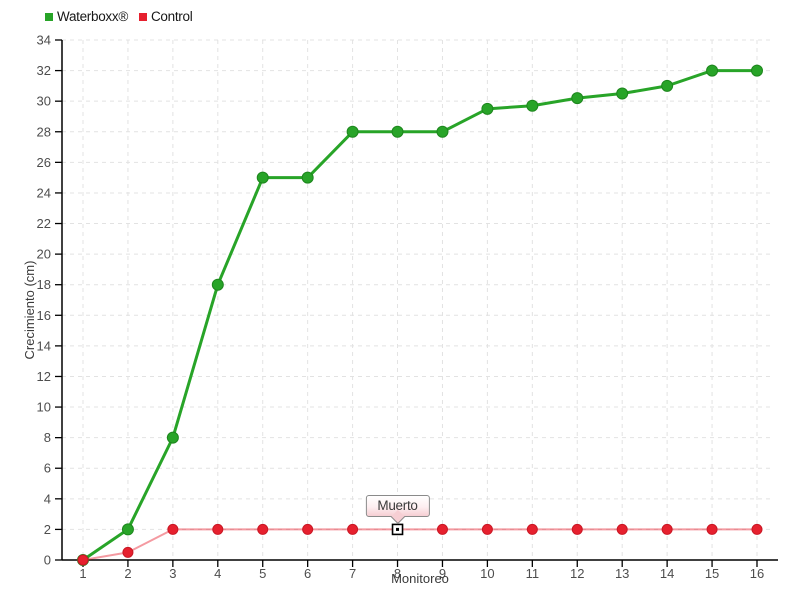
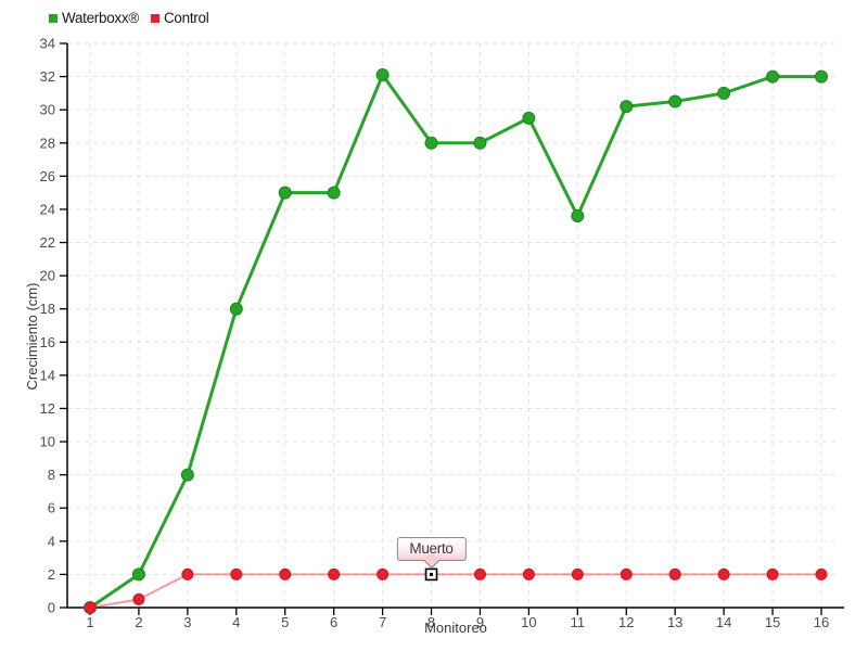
Waterboxx®/7: 28.0 -> 32.1
Waterboxx®/11: 29.7 -> 23.6
